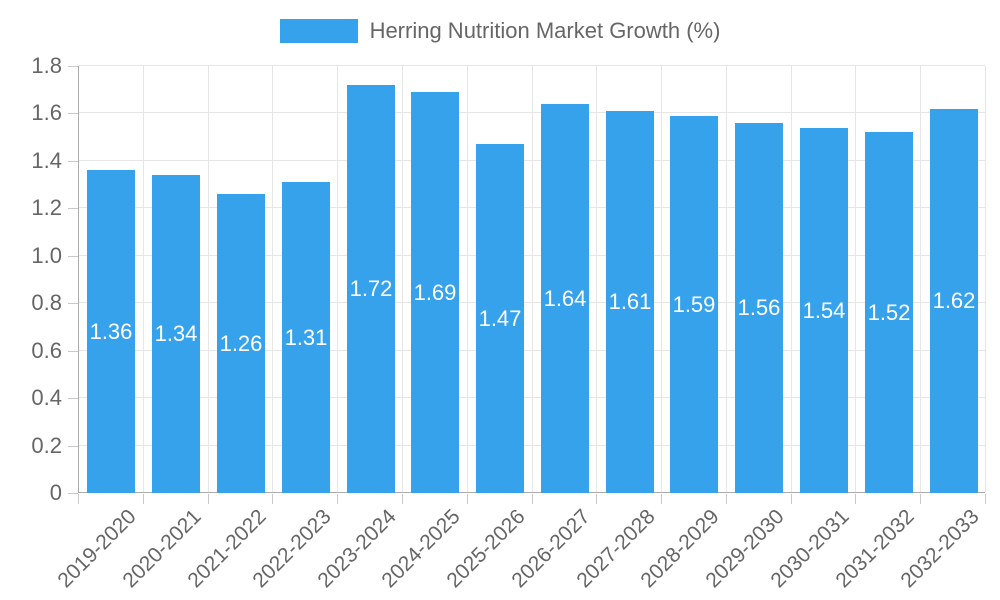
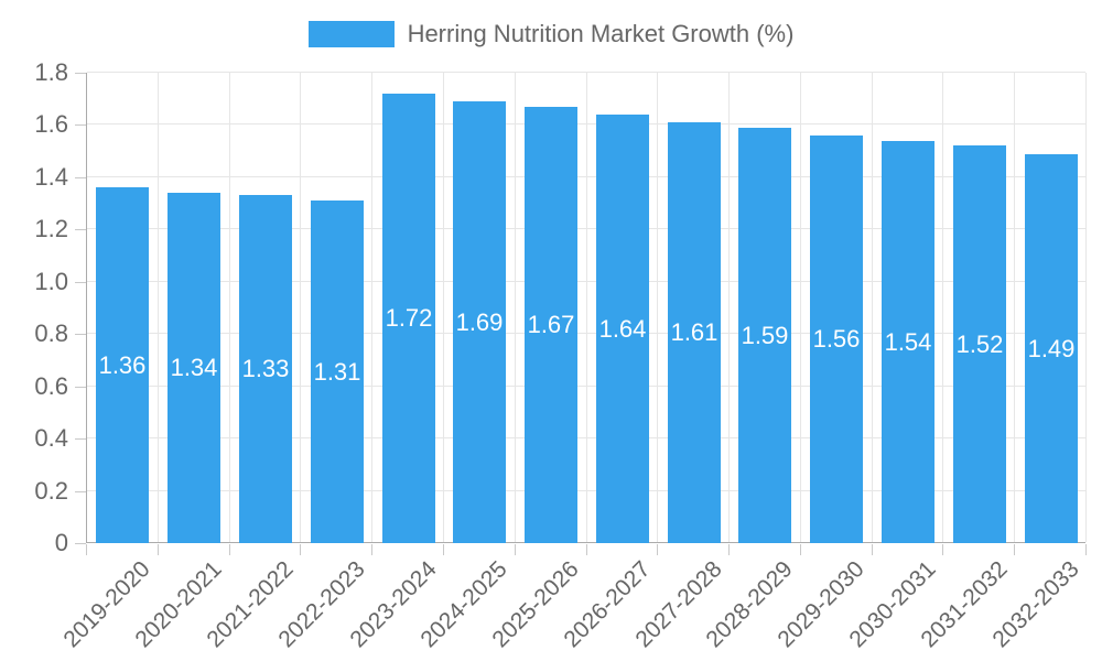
2021-2022: 1.26 -> 1.33
2025-2026: 1.47 -> 1.67
2032-2033: 1.62 -> 1.49
